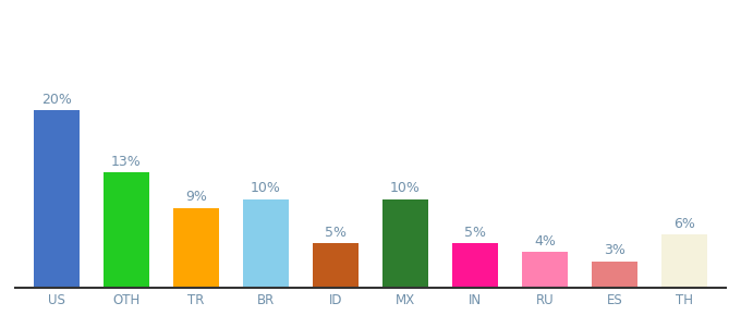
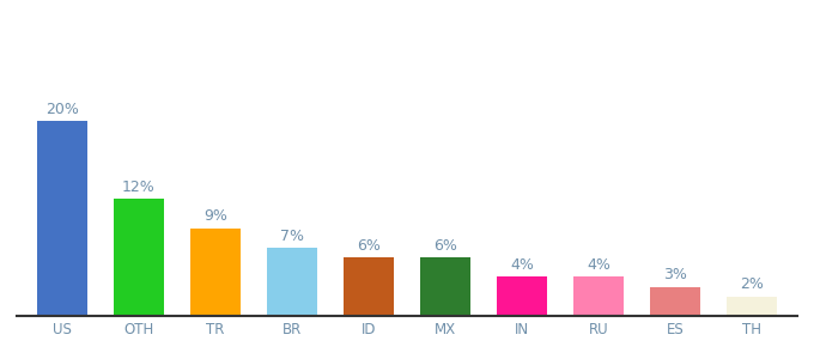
OTH: 13% -> 12%
BR: 10% -> 7%
ID: 5% -> 6%
MX: 10% -> 6%
IN: 5% -> 4%
TH: 6% -> 2%
